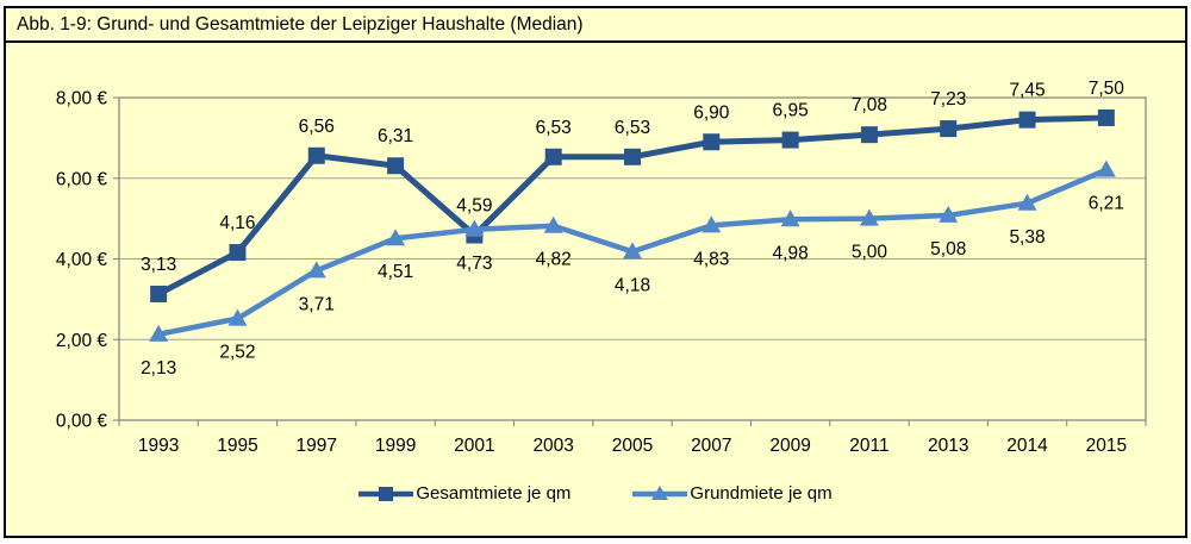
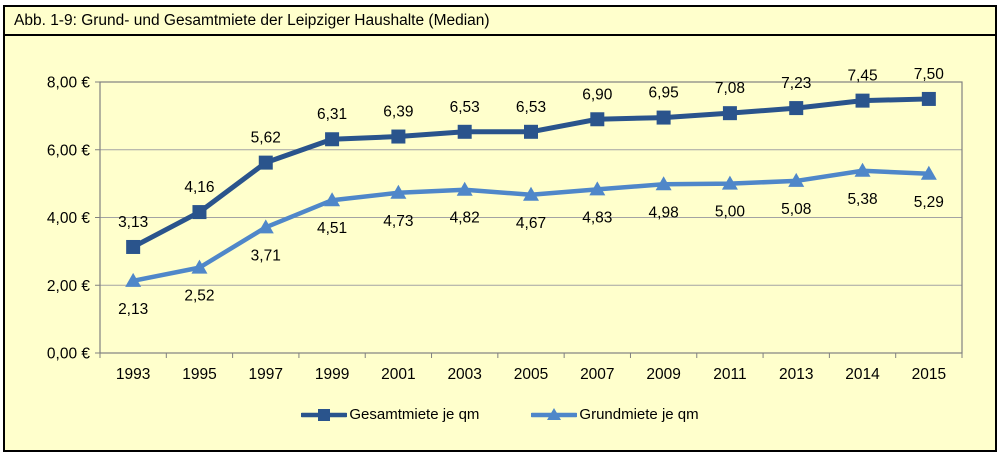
Gesamtmiete je qm/1997: 6,56 -> 5,62
Gesamtmiete je qm/2001: 4,59 -> 6,39
Grundmiete je qm/2005: 4,18 -> 4,67
Grundmiete je qm/2015: 6,21 -> 5,29
